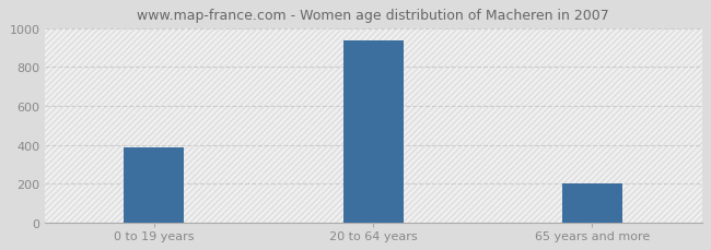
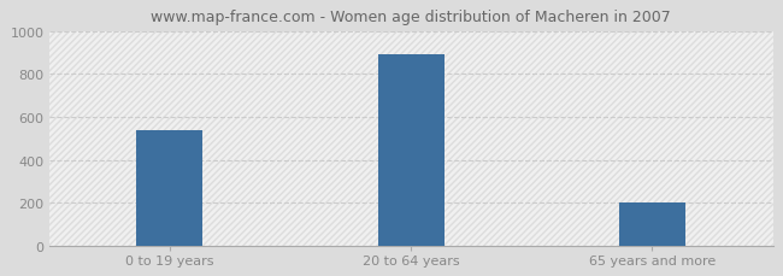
0 to 19 years: 380 -> 540
20 to 64 years: 940 -> 890
